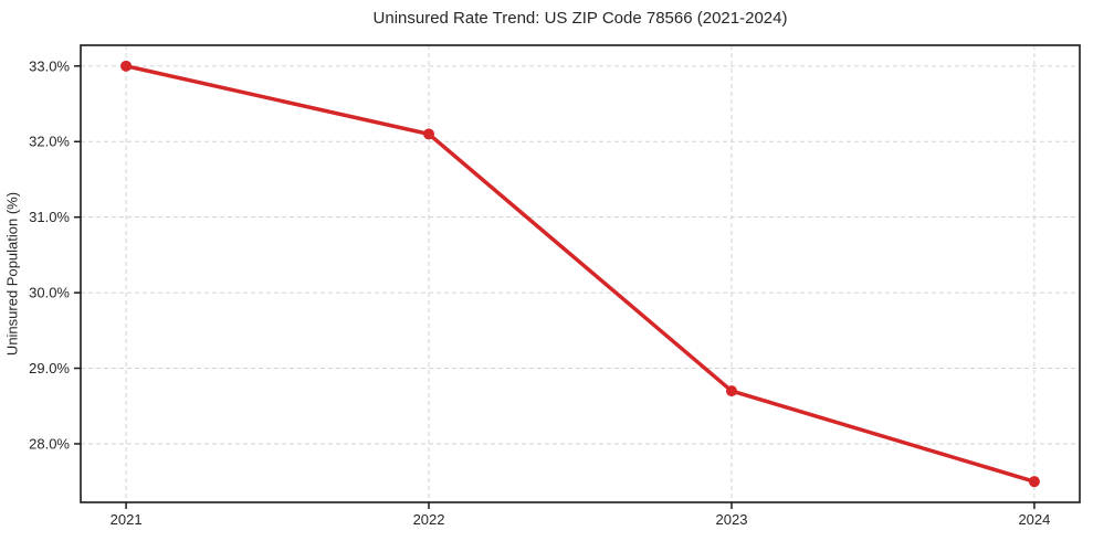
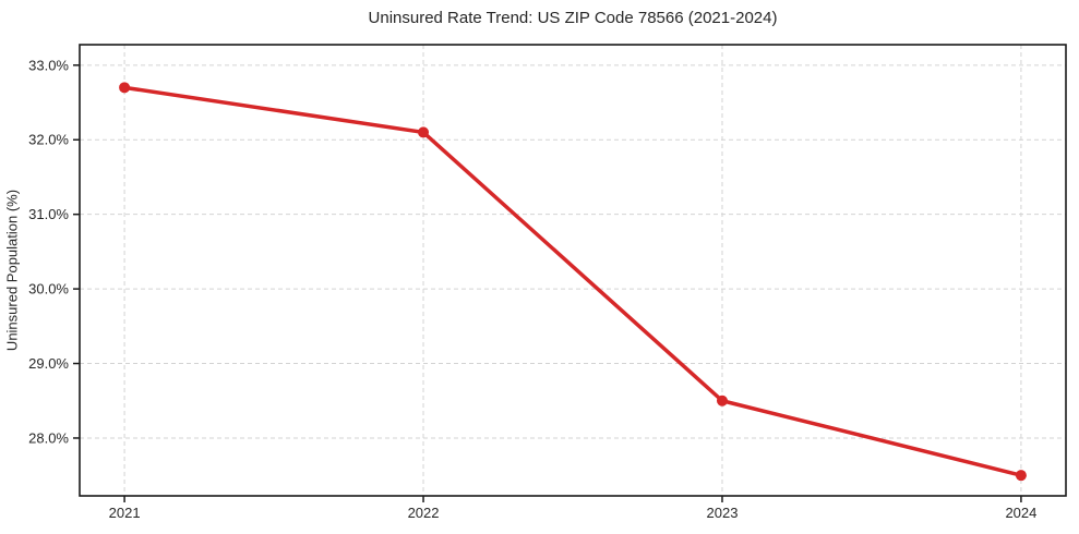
2021: 33.0% -> 32.7%
2023: 28.7% -> 28.5%
